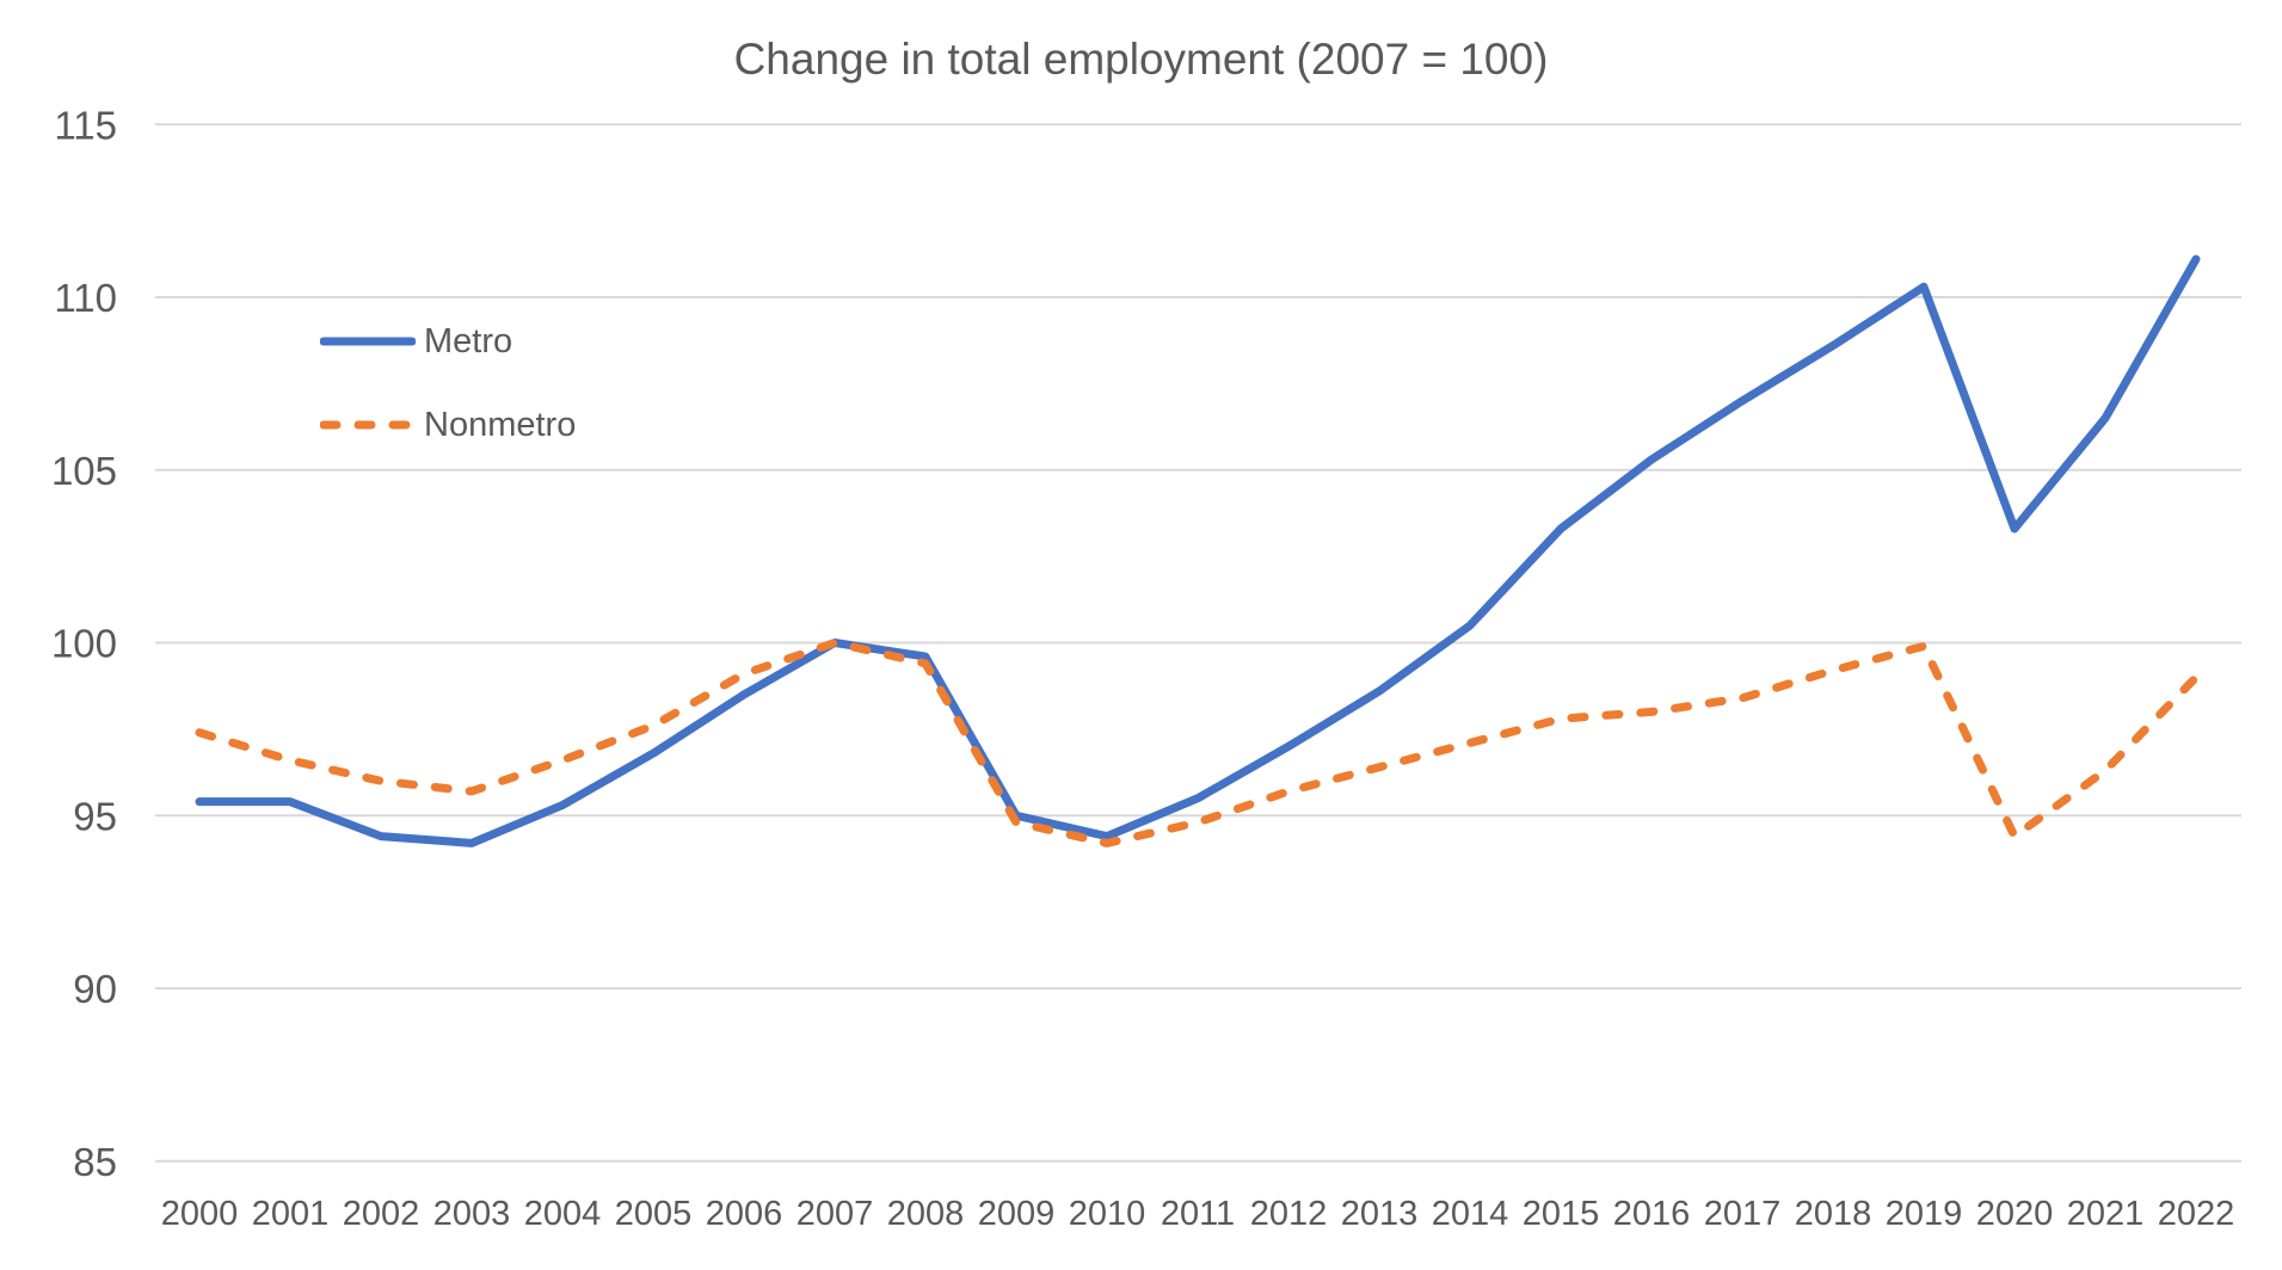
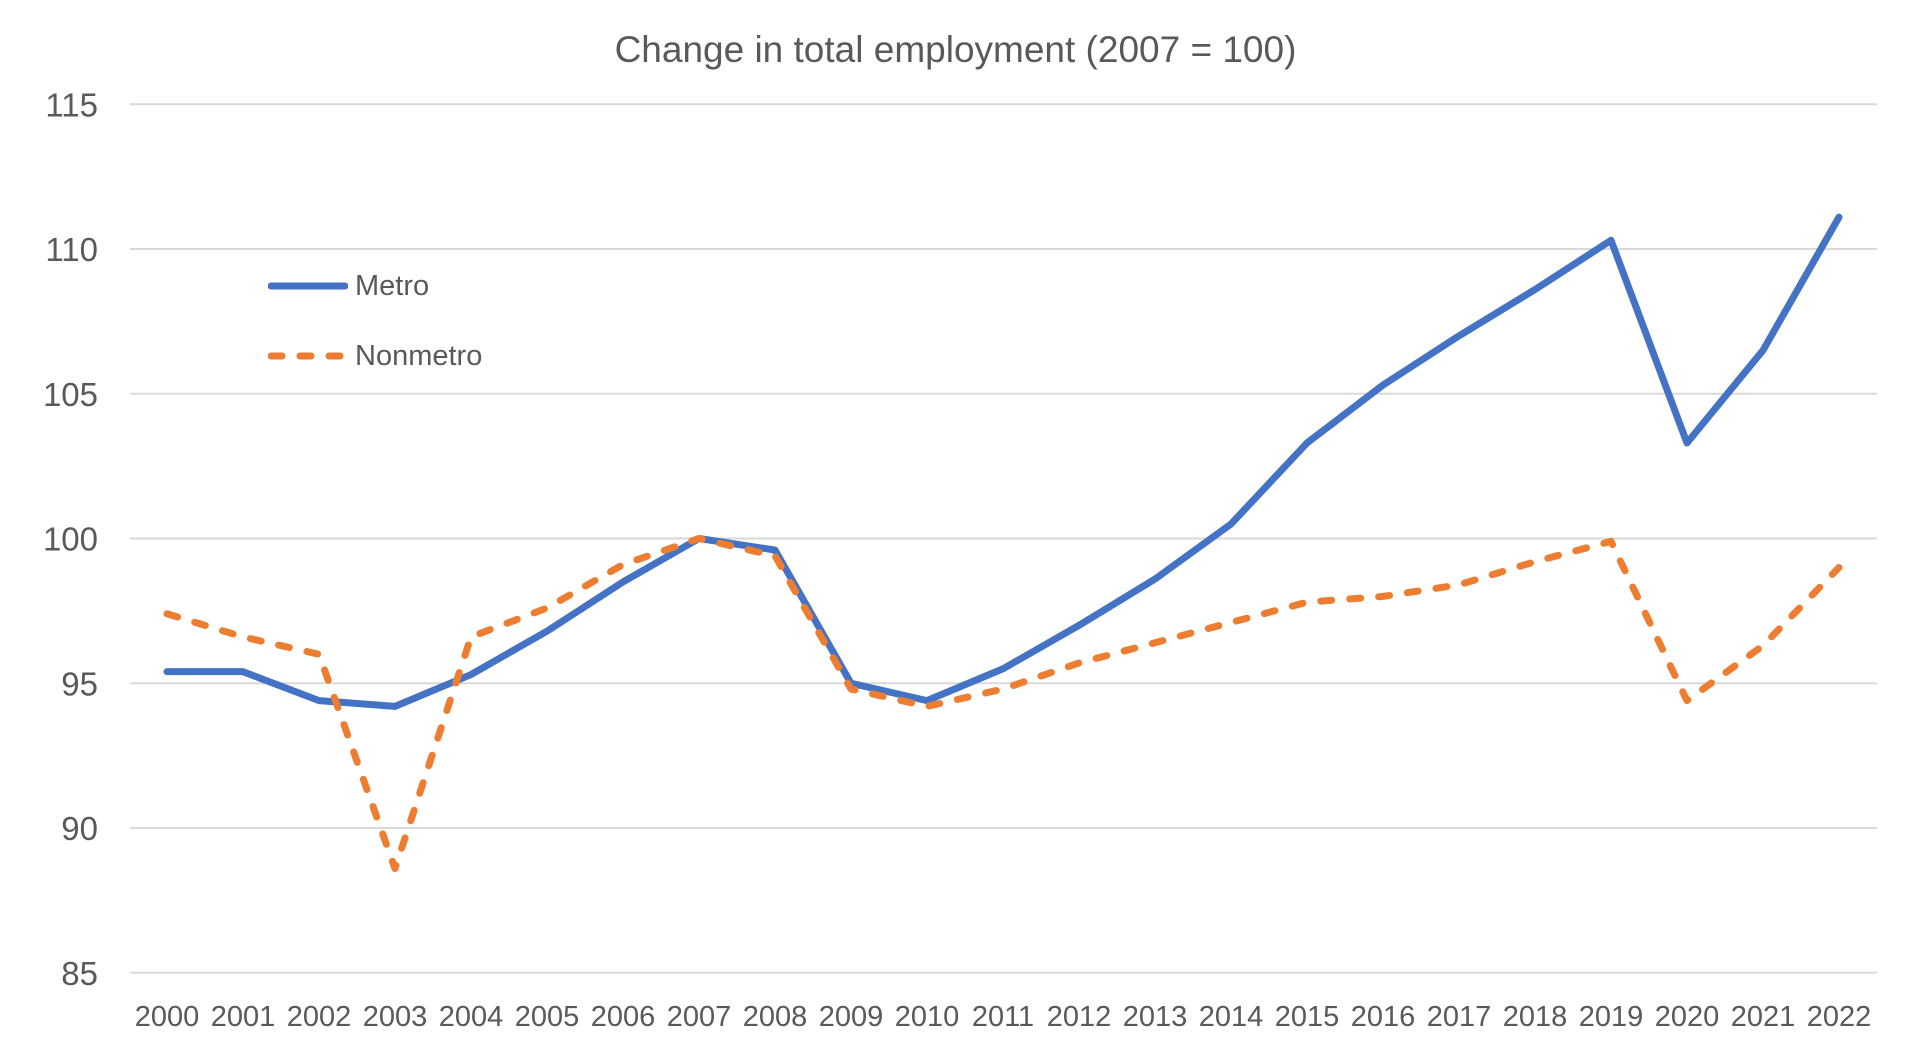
Nonmetro/2003: 95.7 -> 88.6
